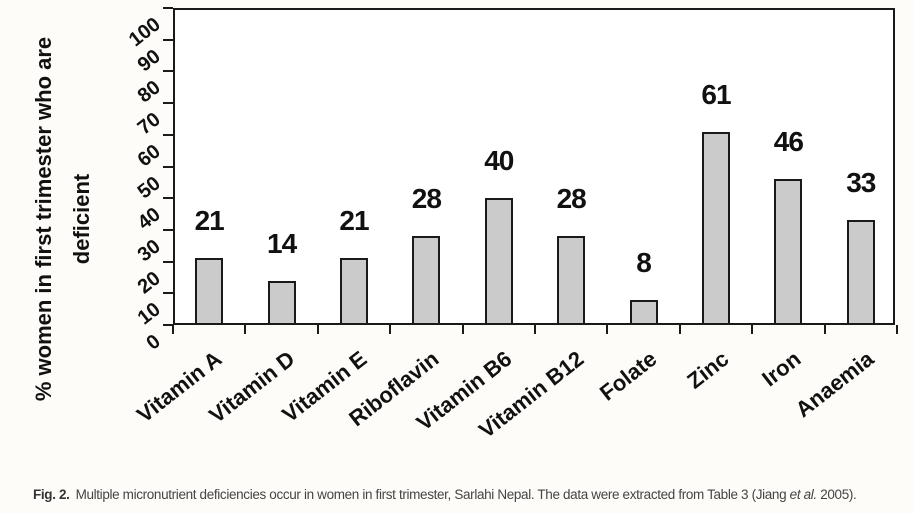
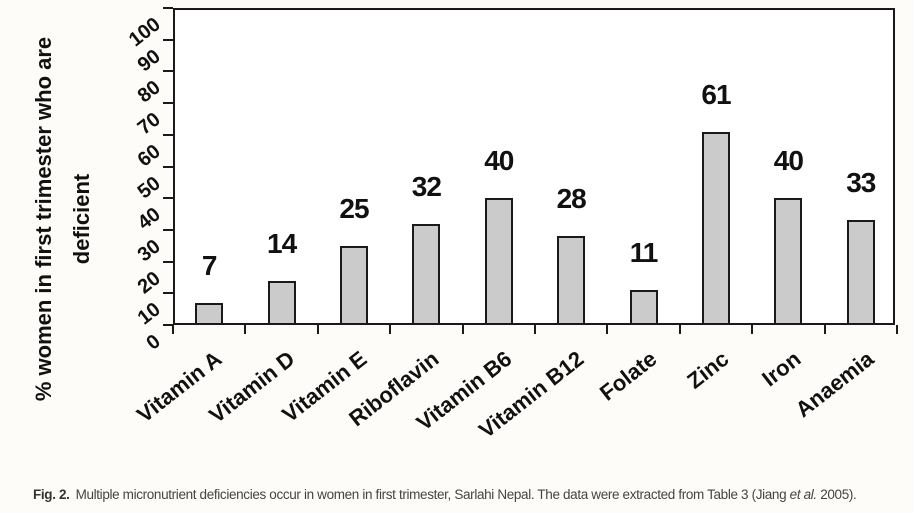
Vitamin A: 21 -> 7
Vitamin E: 21 -> 25
Riboflavin: 28 -> 32
Folate: 8 -> 11
Iron: 46 -> 40
